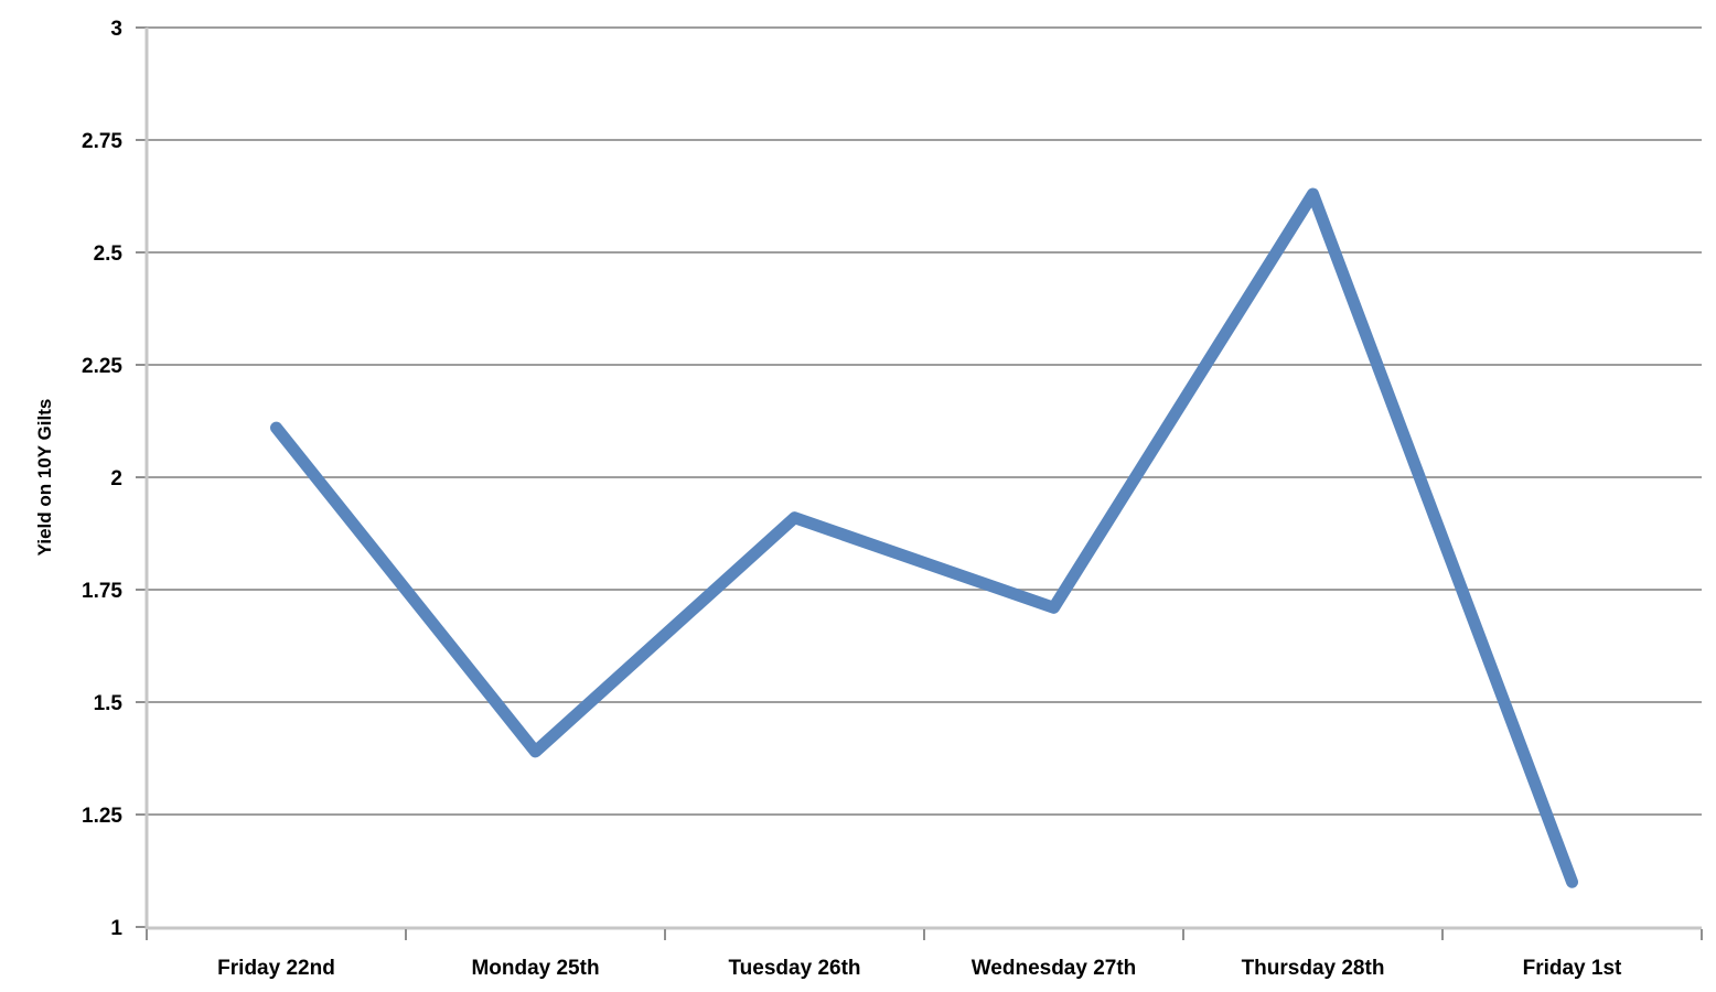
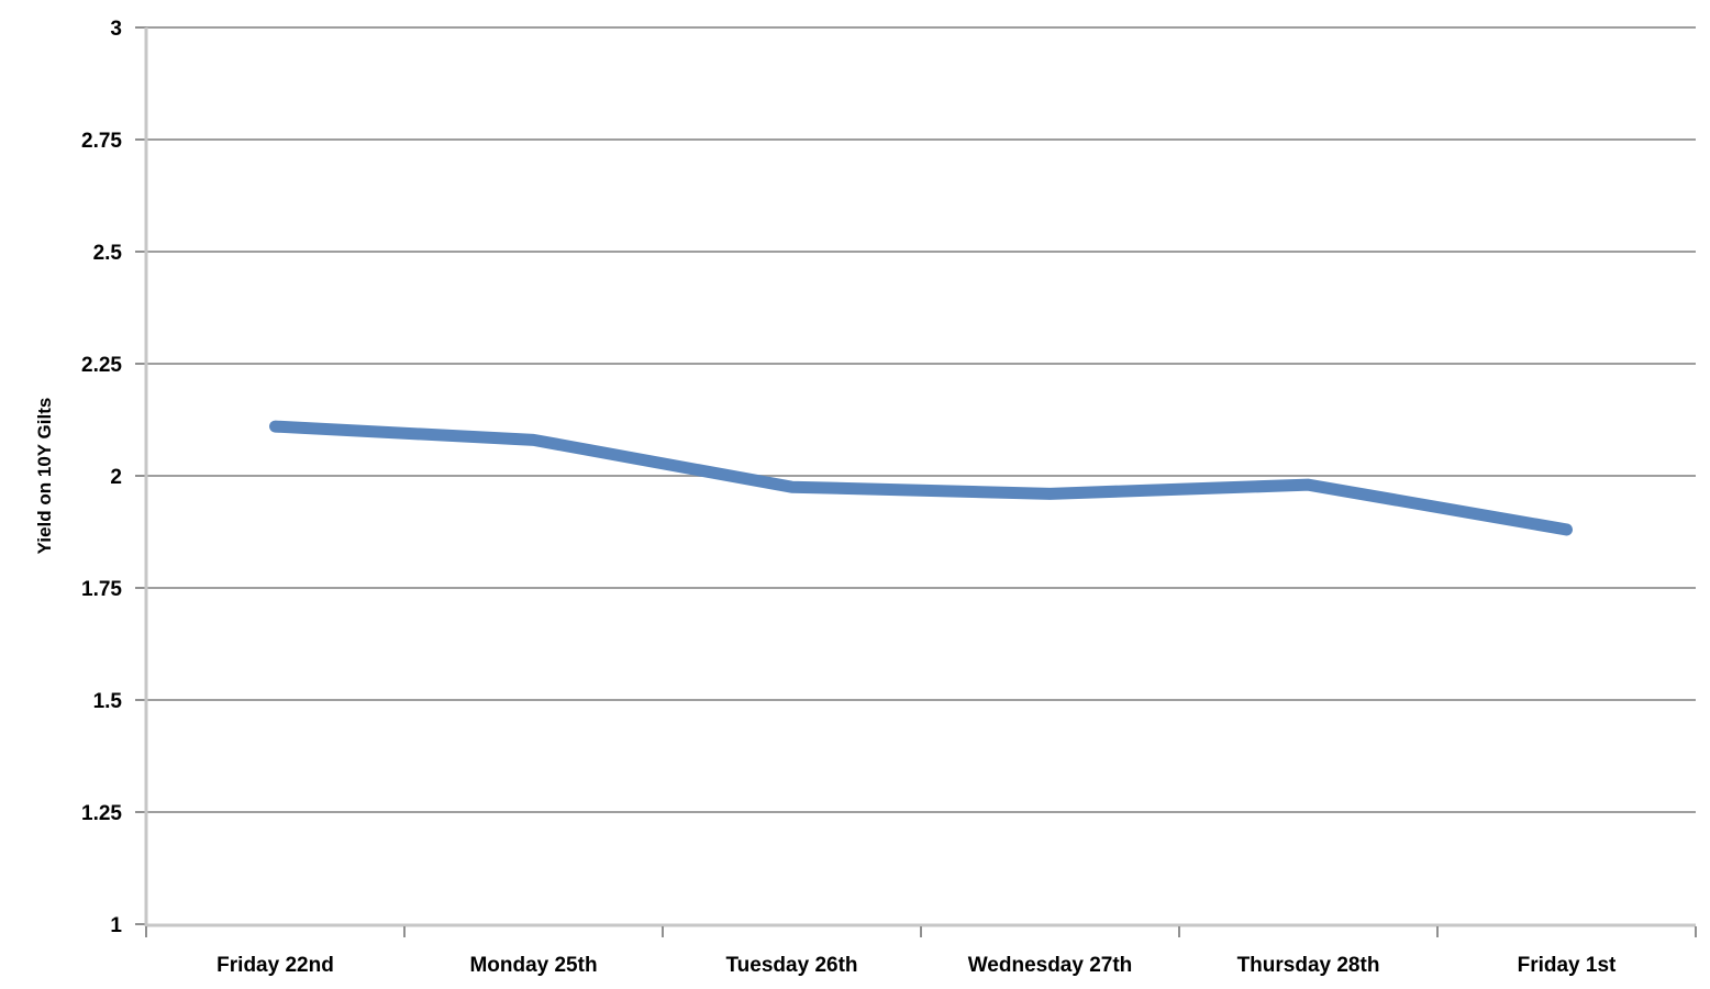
Monday 25th: 1.39 -> 2.08
Tuesday 26th: 1.91 -> 1.98
Wednesday 27th: 1.71 -> 1.96
Thursday 28th: 2.63 -> 1.98
Friday 1st: 1.10 -> 1.88
